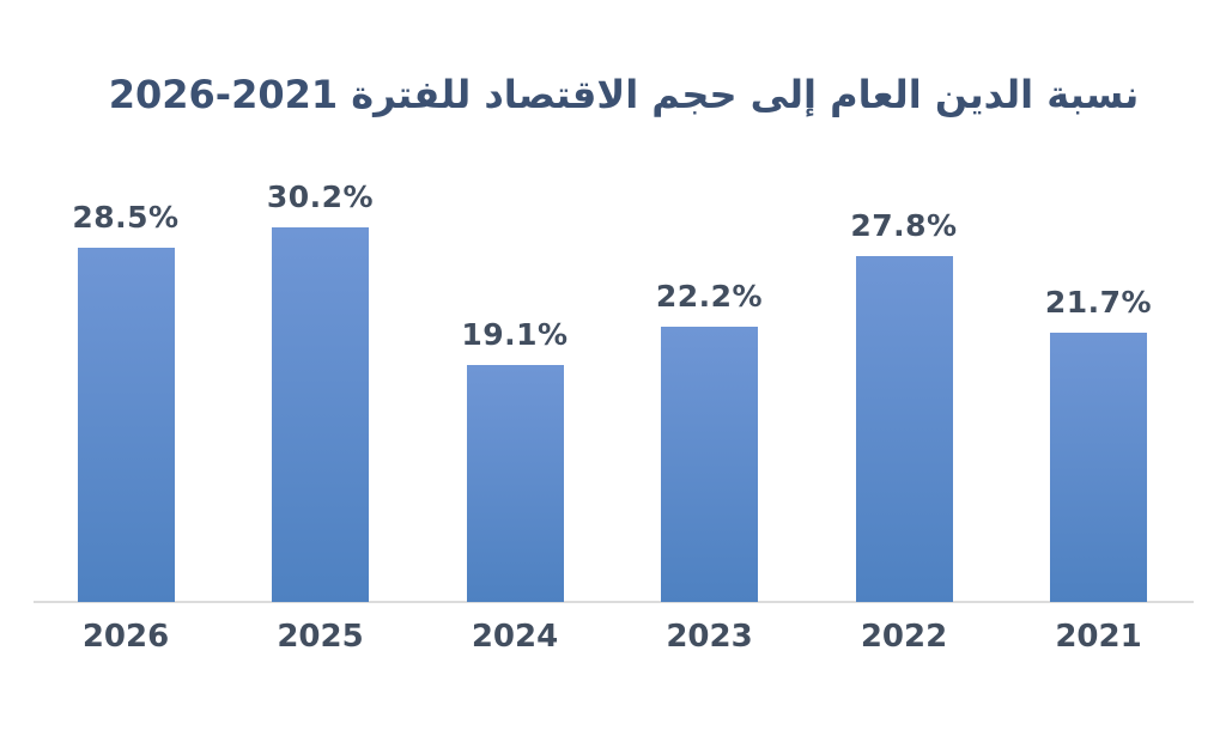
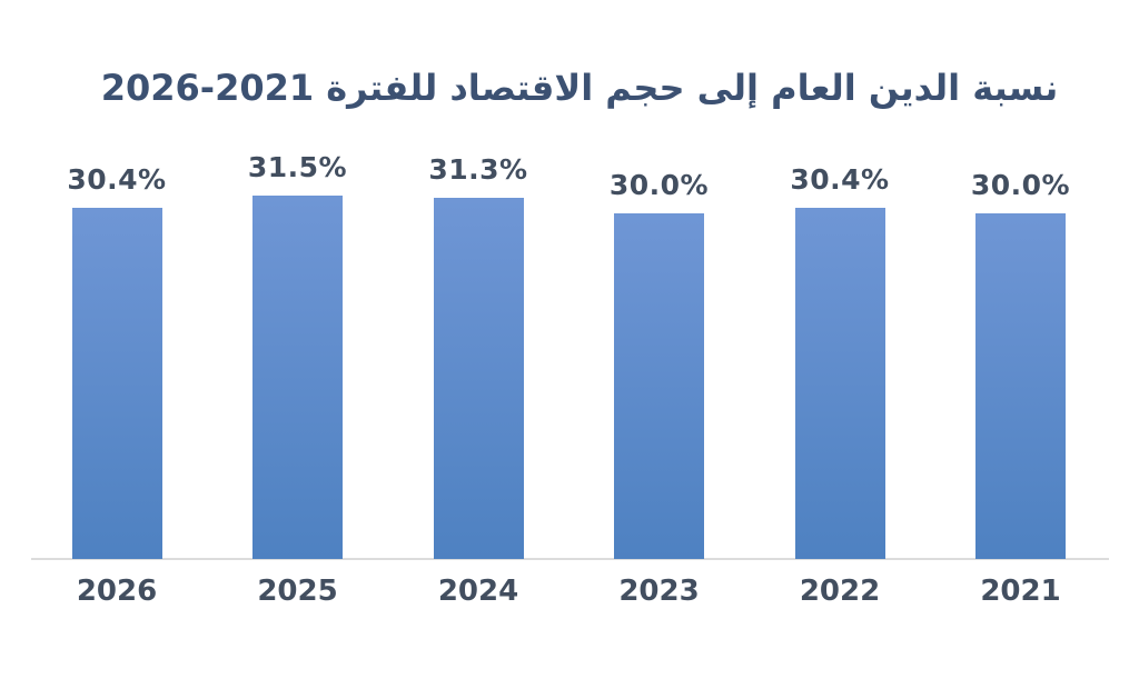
2026: 28.5% -> 30.4%
2025: 30.2% -> 31.5%
2024: 19.1% -> 31.3%
2023: 22.2% -> 30.0%
2022: 27.8% -> 30.4%
2021: 21.7% -> 30.0%
